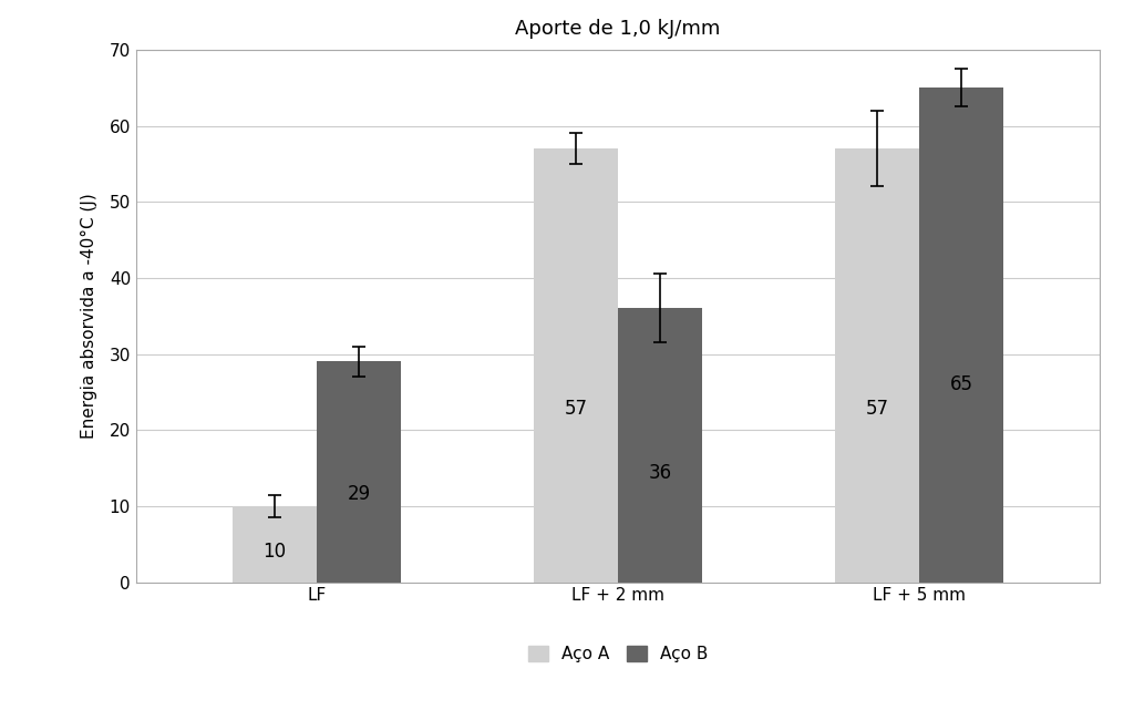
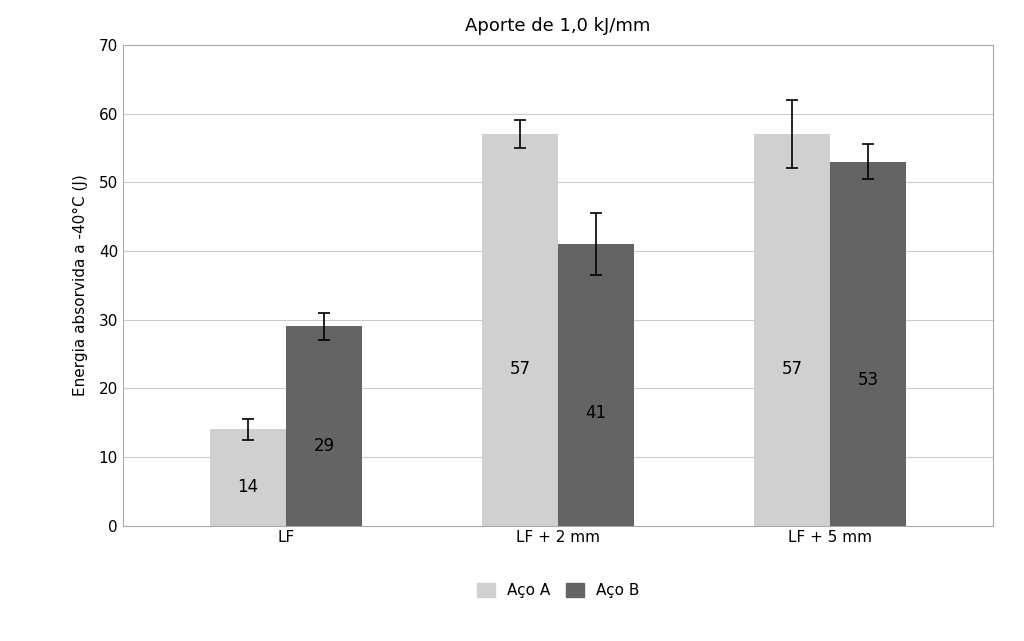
Aço A/LF: 10 -> 14
Aço B/LF + 2 mm: 36 -> 41
Aço B/LF + 5 mm: 65 -> 53
